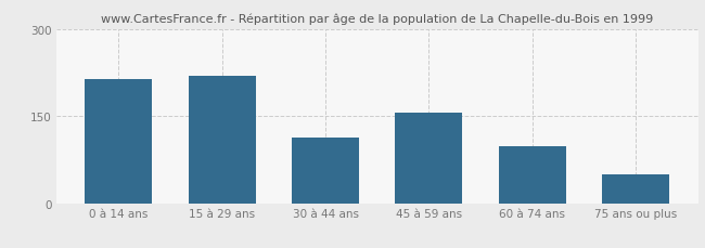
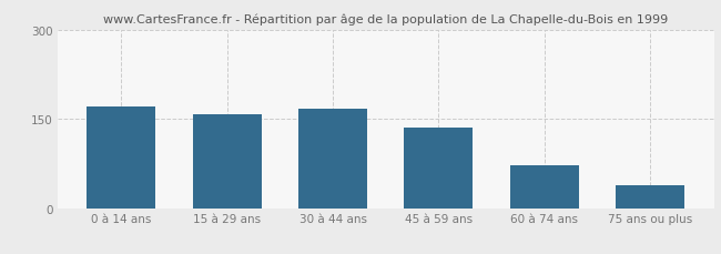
0 à 14 ans: 214 -> 170
15 à 29 ans: 220 -> 158
30 à 44 ans: 112 -> 167
45 à 59 ans: 156 -> 136
60 à 74 ans: 98 -> 72
75 ans ou plus: 50 -> 38
